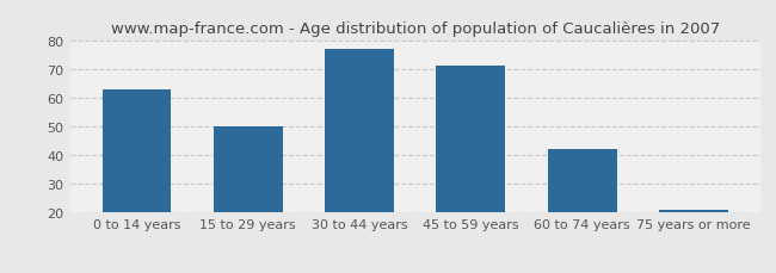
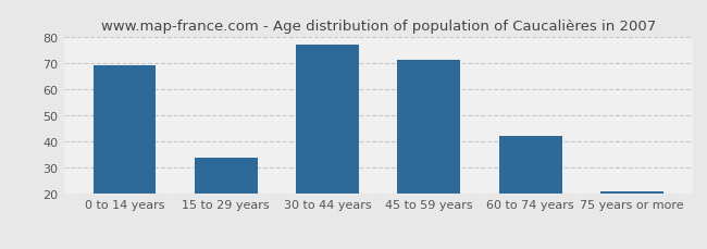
0 to 14 years: 63 -> 69
15 to 29 years: 50 -> 34
